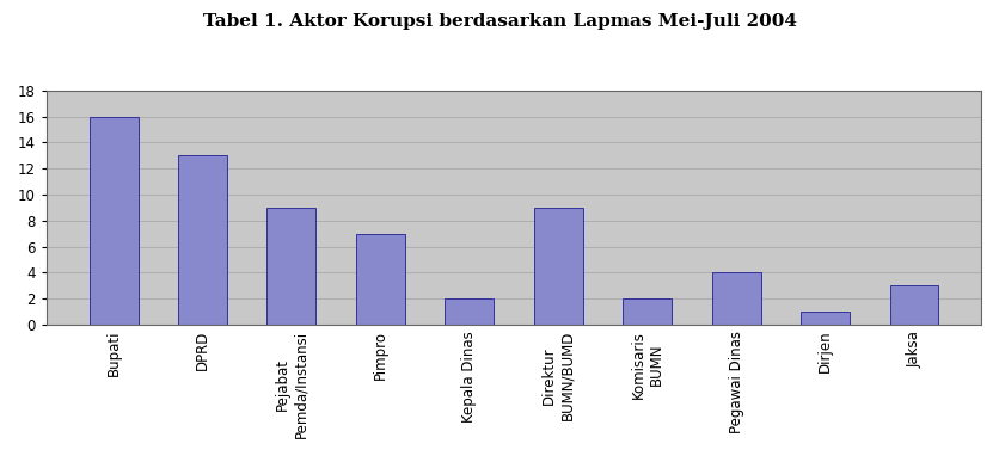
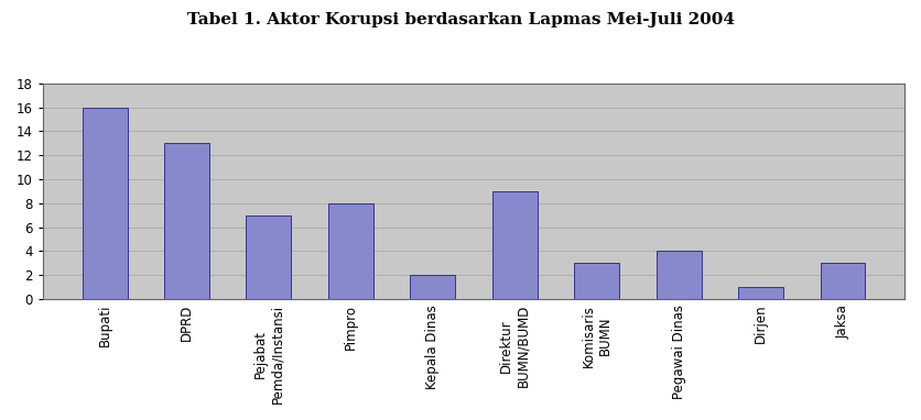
Pejabat Pemda/Instansi: 9 -> 7
Pimpro: 7 -> 8
Komisaris BUMN: 2 -> 3
